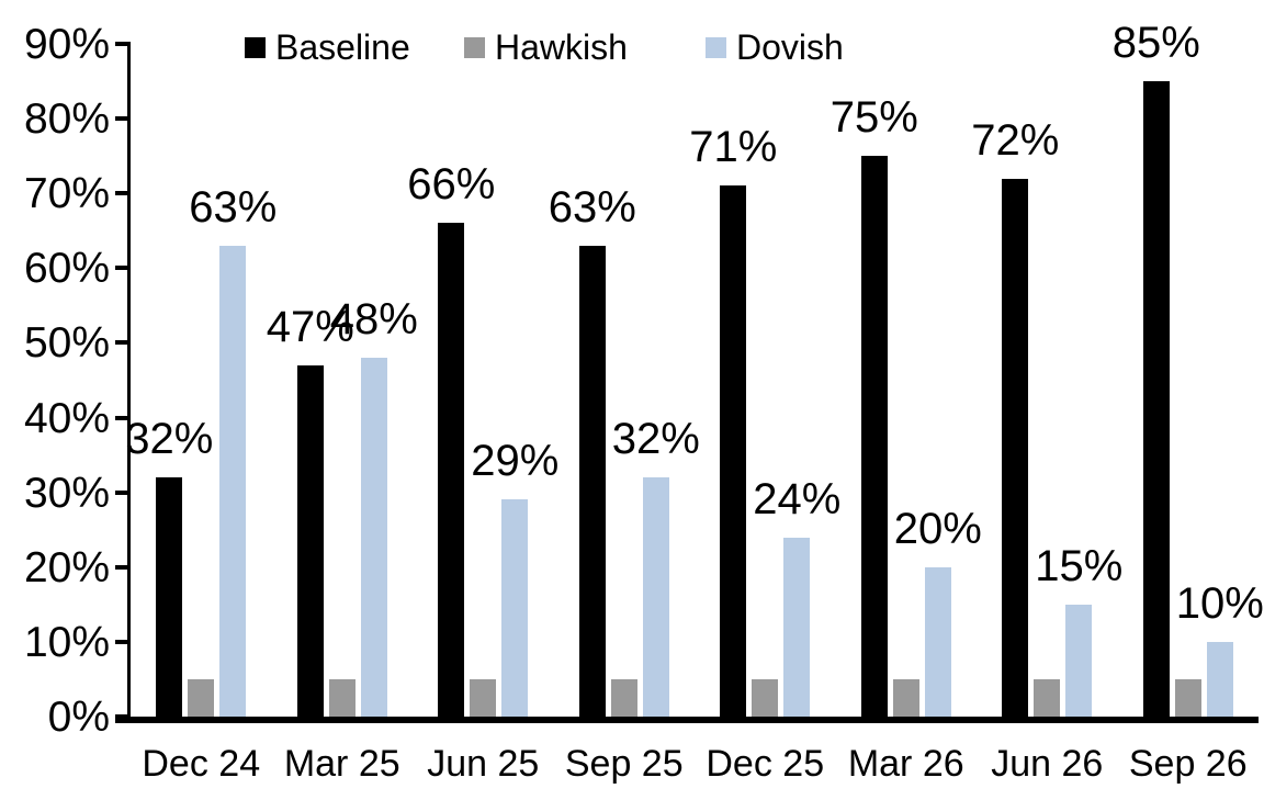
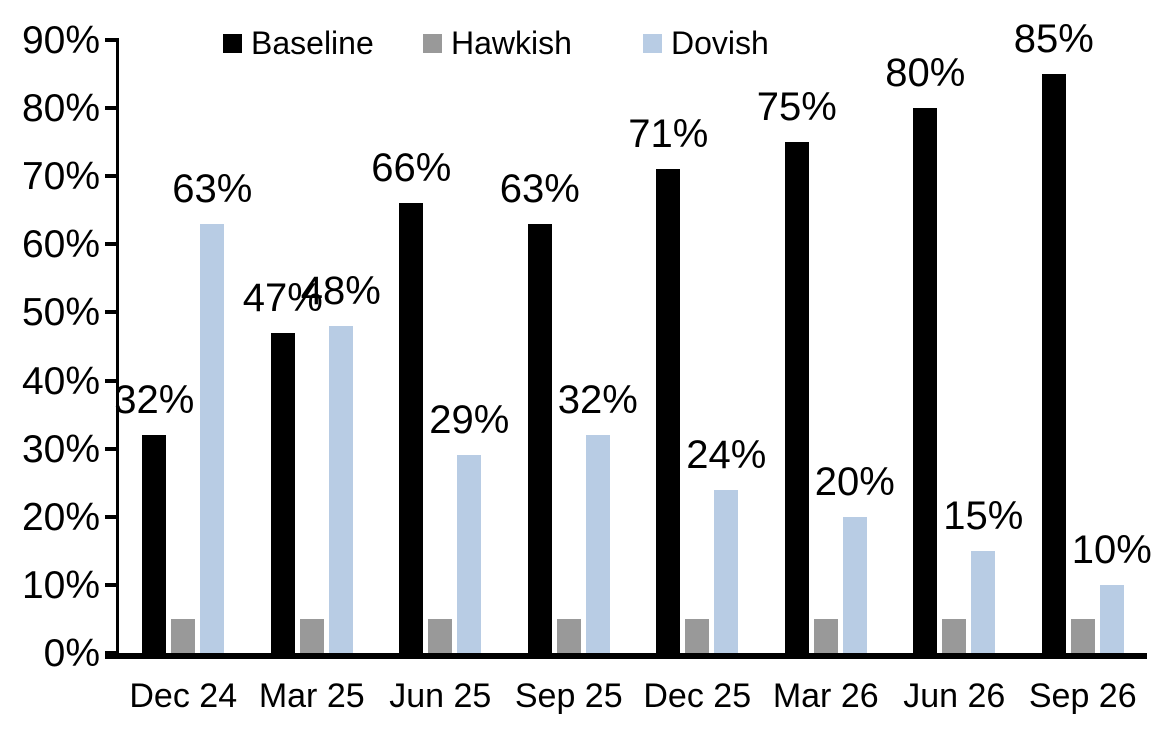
Baseline/Jun 26: 72% -> 80%
